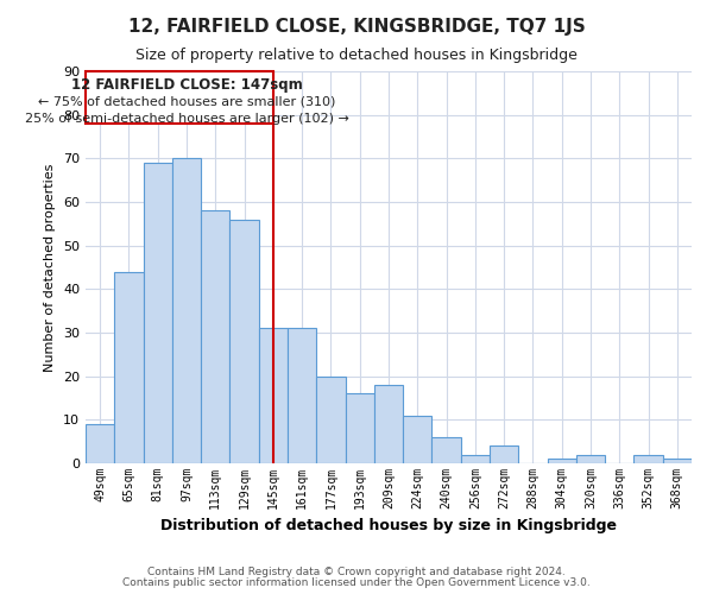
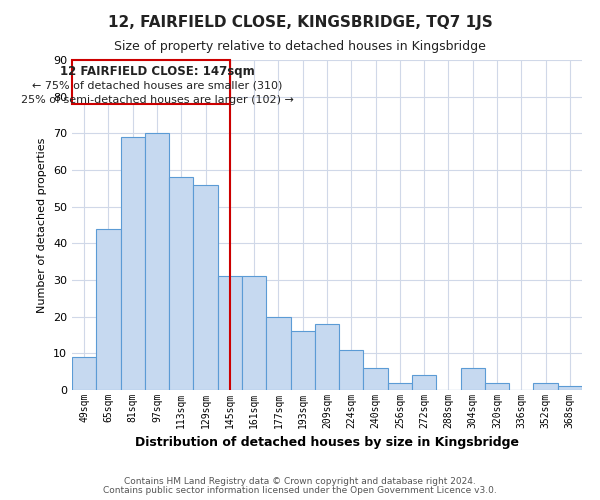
304sqm: 1 -> 6
